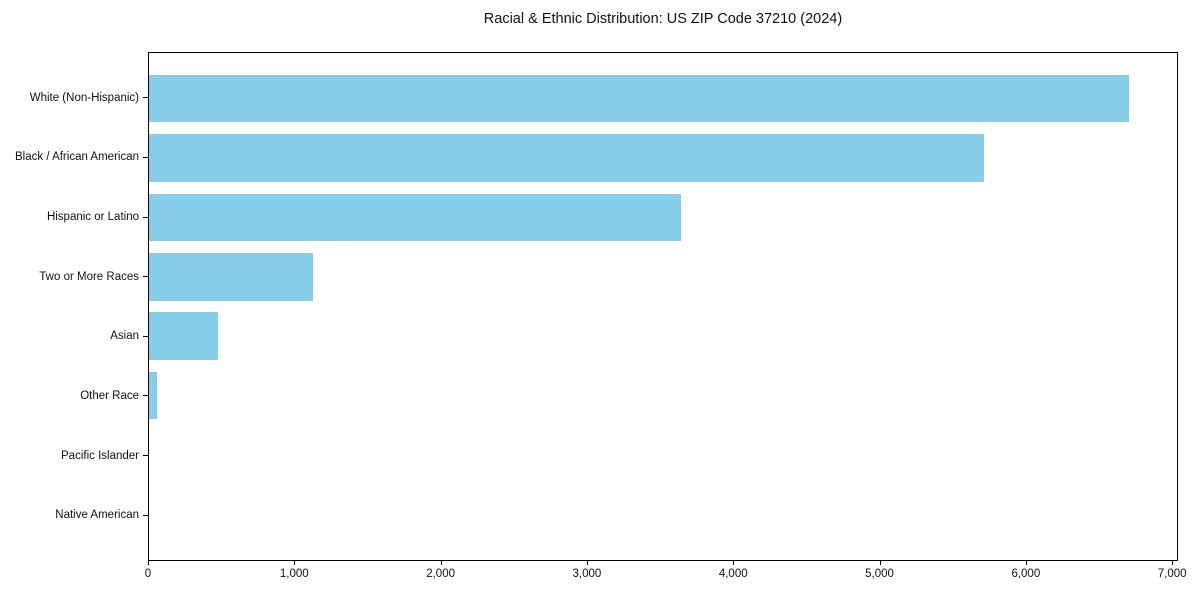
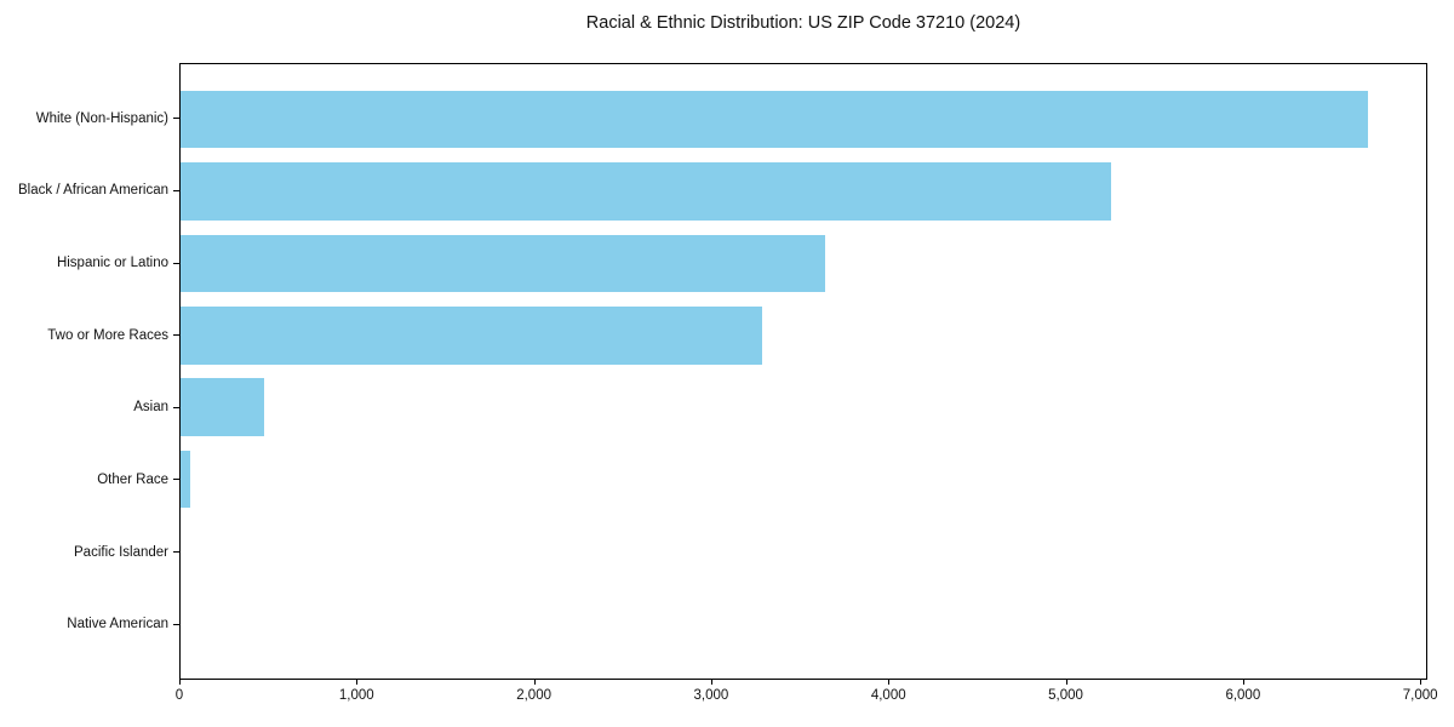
Black / African American: 5720 -> 5260
Two or More Races: 1120 -> 3290
